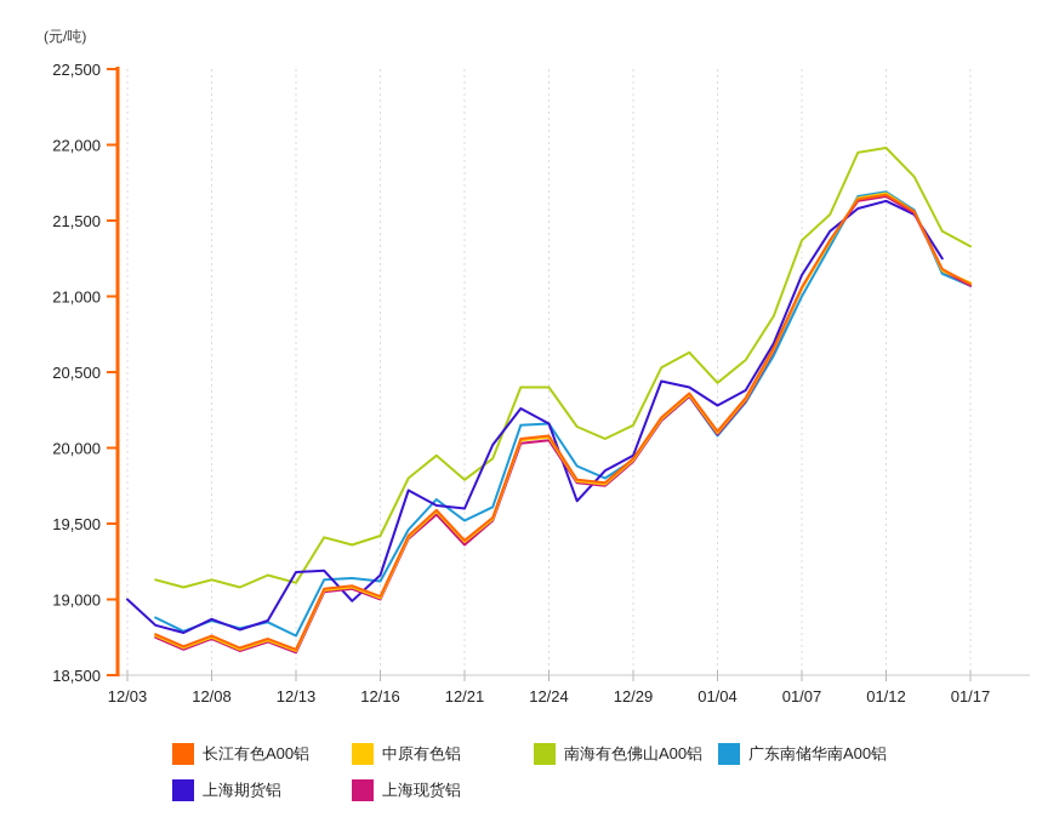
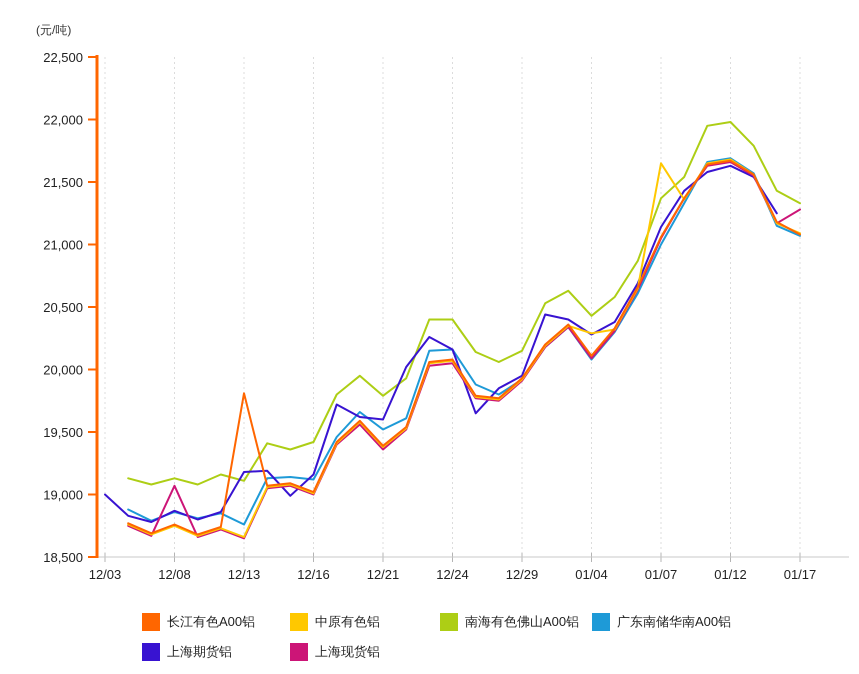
上海现货铝/12/08: 18740 -> 19070
长江有色A00铝/12/13: 18670 -> 19810
中原有色铝/01/04: 20100 -> 20290
中原有色铝/01/07: 21050 -> 21650
上海现货铝/01/17: 21070 -> 21280
